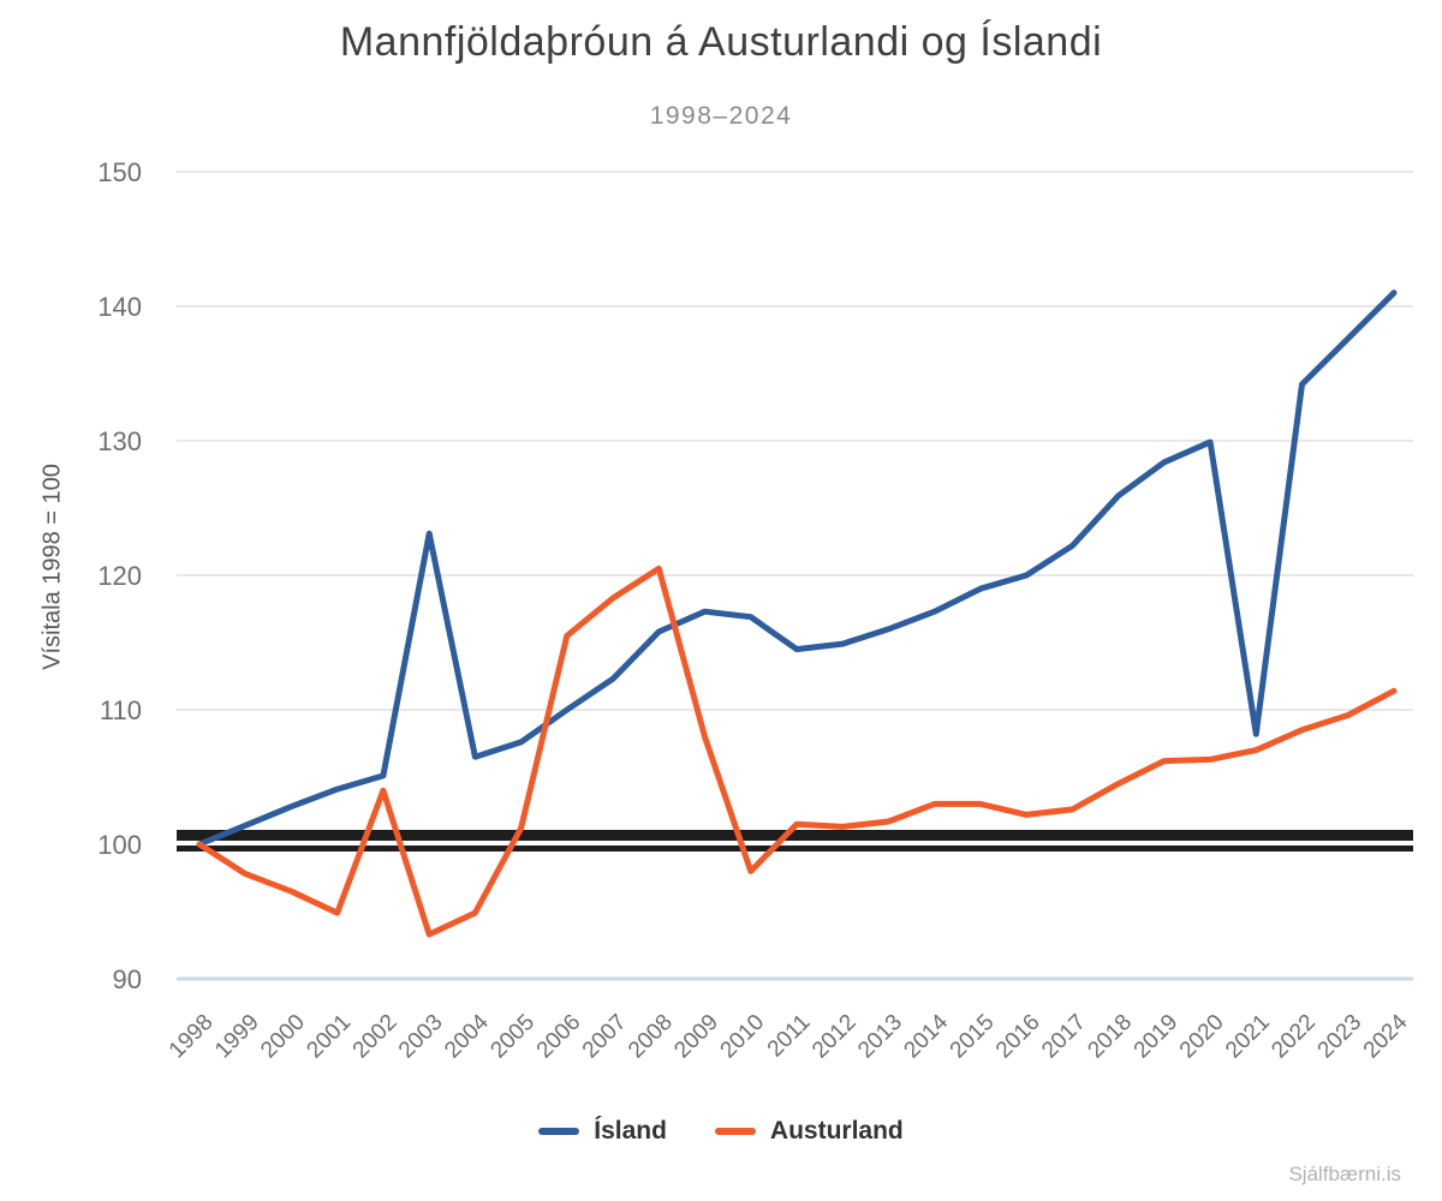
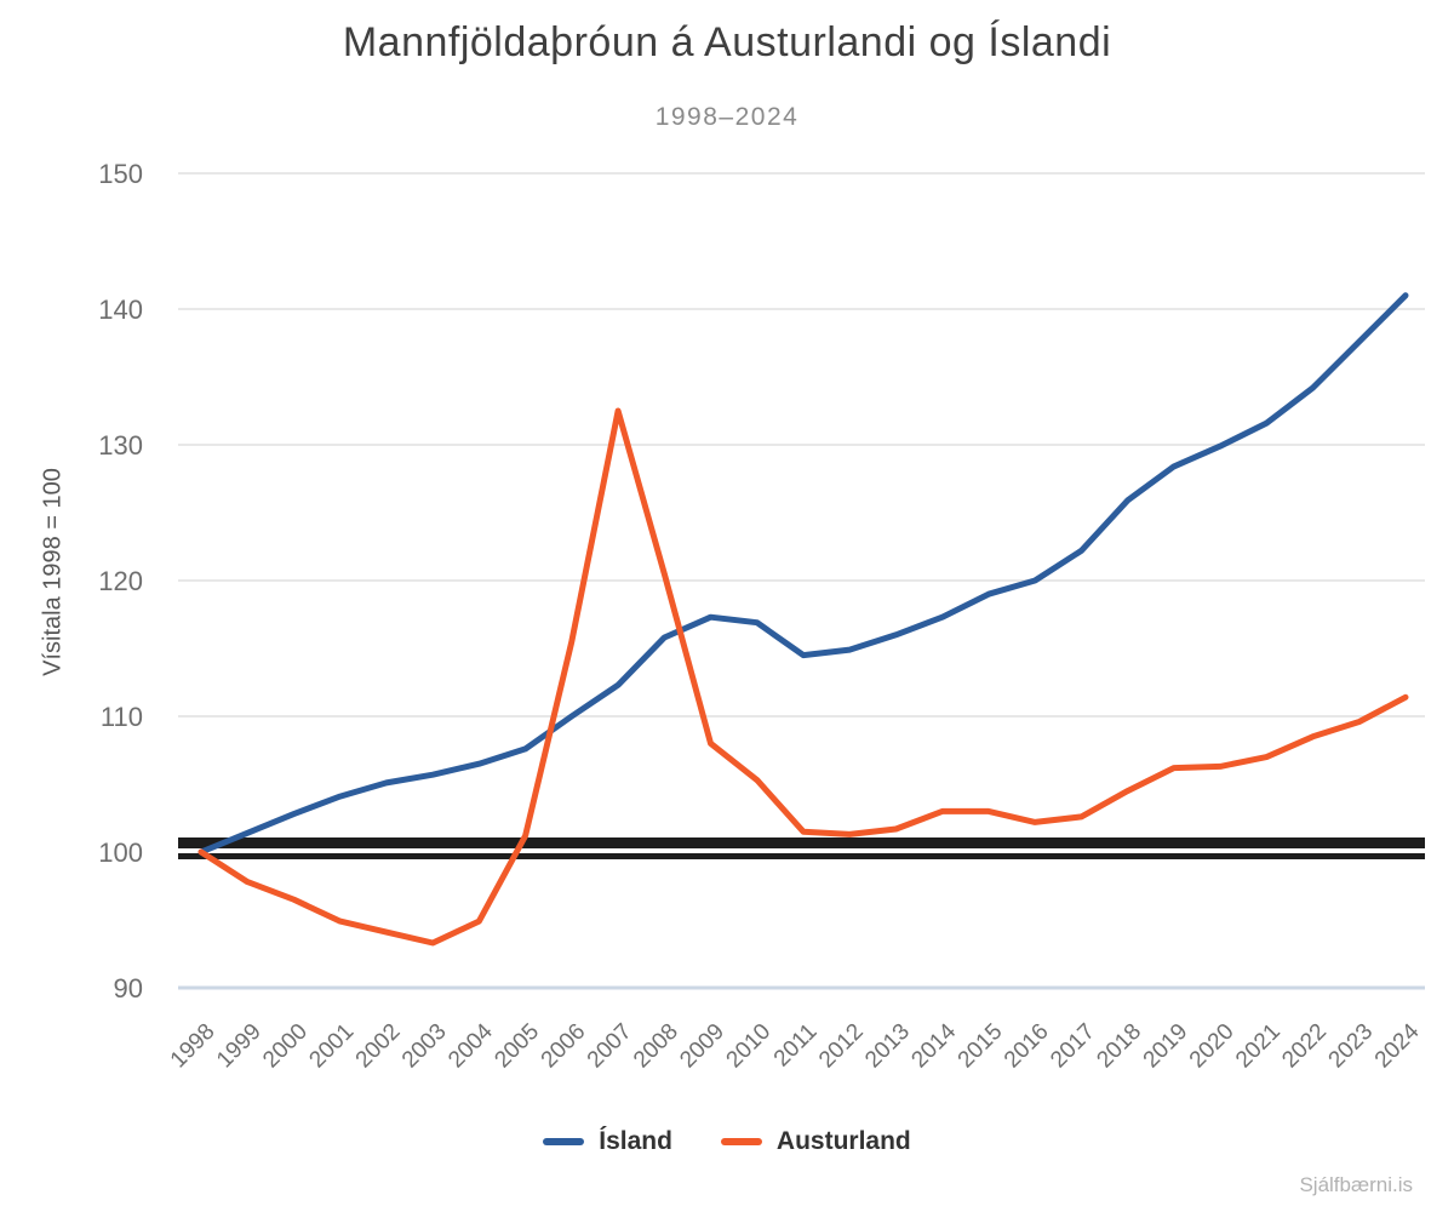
Austurland/2002: 104.0 -> 94.1
Ísland/2003: 123.1 -> 105.7
Austurland/2007: 118.3 -> 132.5
Austurland/2010: 98.0 -> 105.3
Ísland/2021: 108.2 -> 131.6
